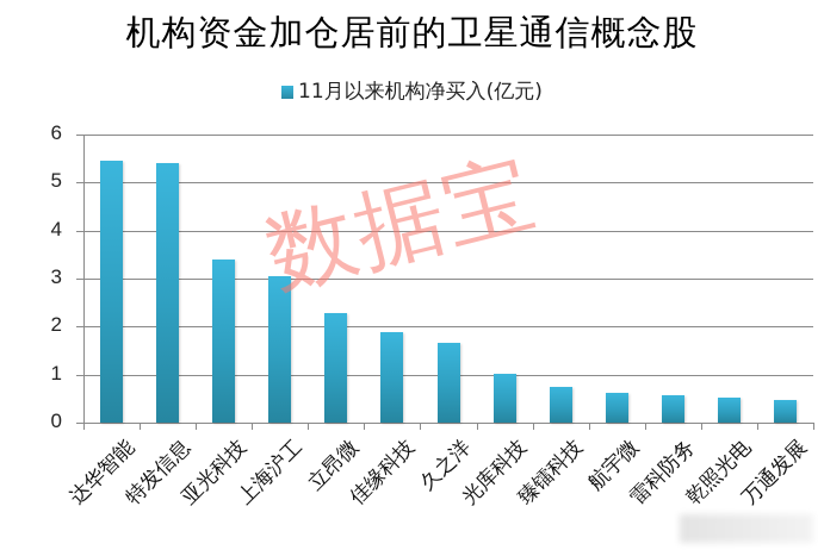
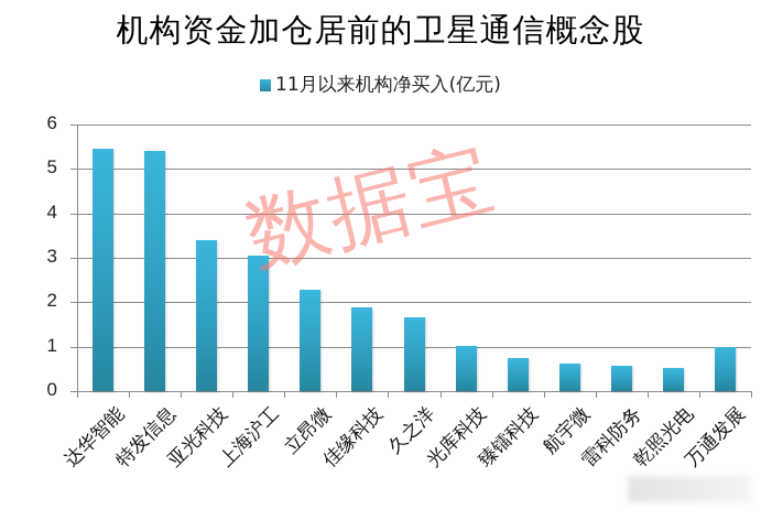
万通发展: 0.5 -> 1.0
